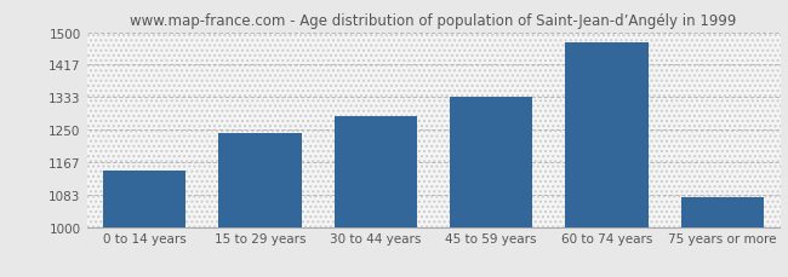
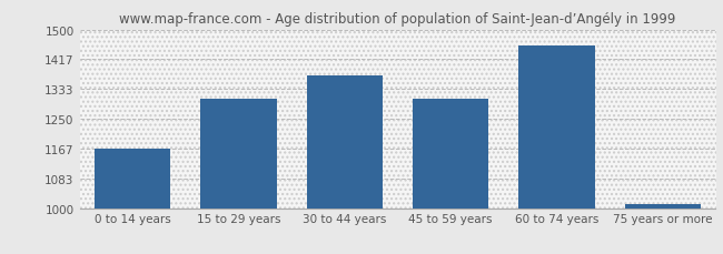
0 to 14 years: 1145 -> 1167
15 to 29 years: 1240 -> 1305
30 to 44 years: 1285 -> 1370
45 to 59 years: 1335 -> 1305
60 to 74 years: 1475 -> 1455
75 years or more: 1075 -> 1010
